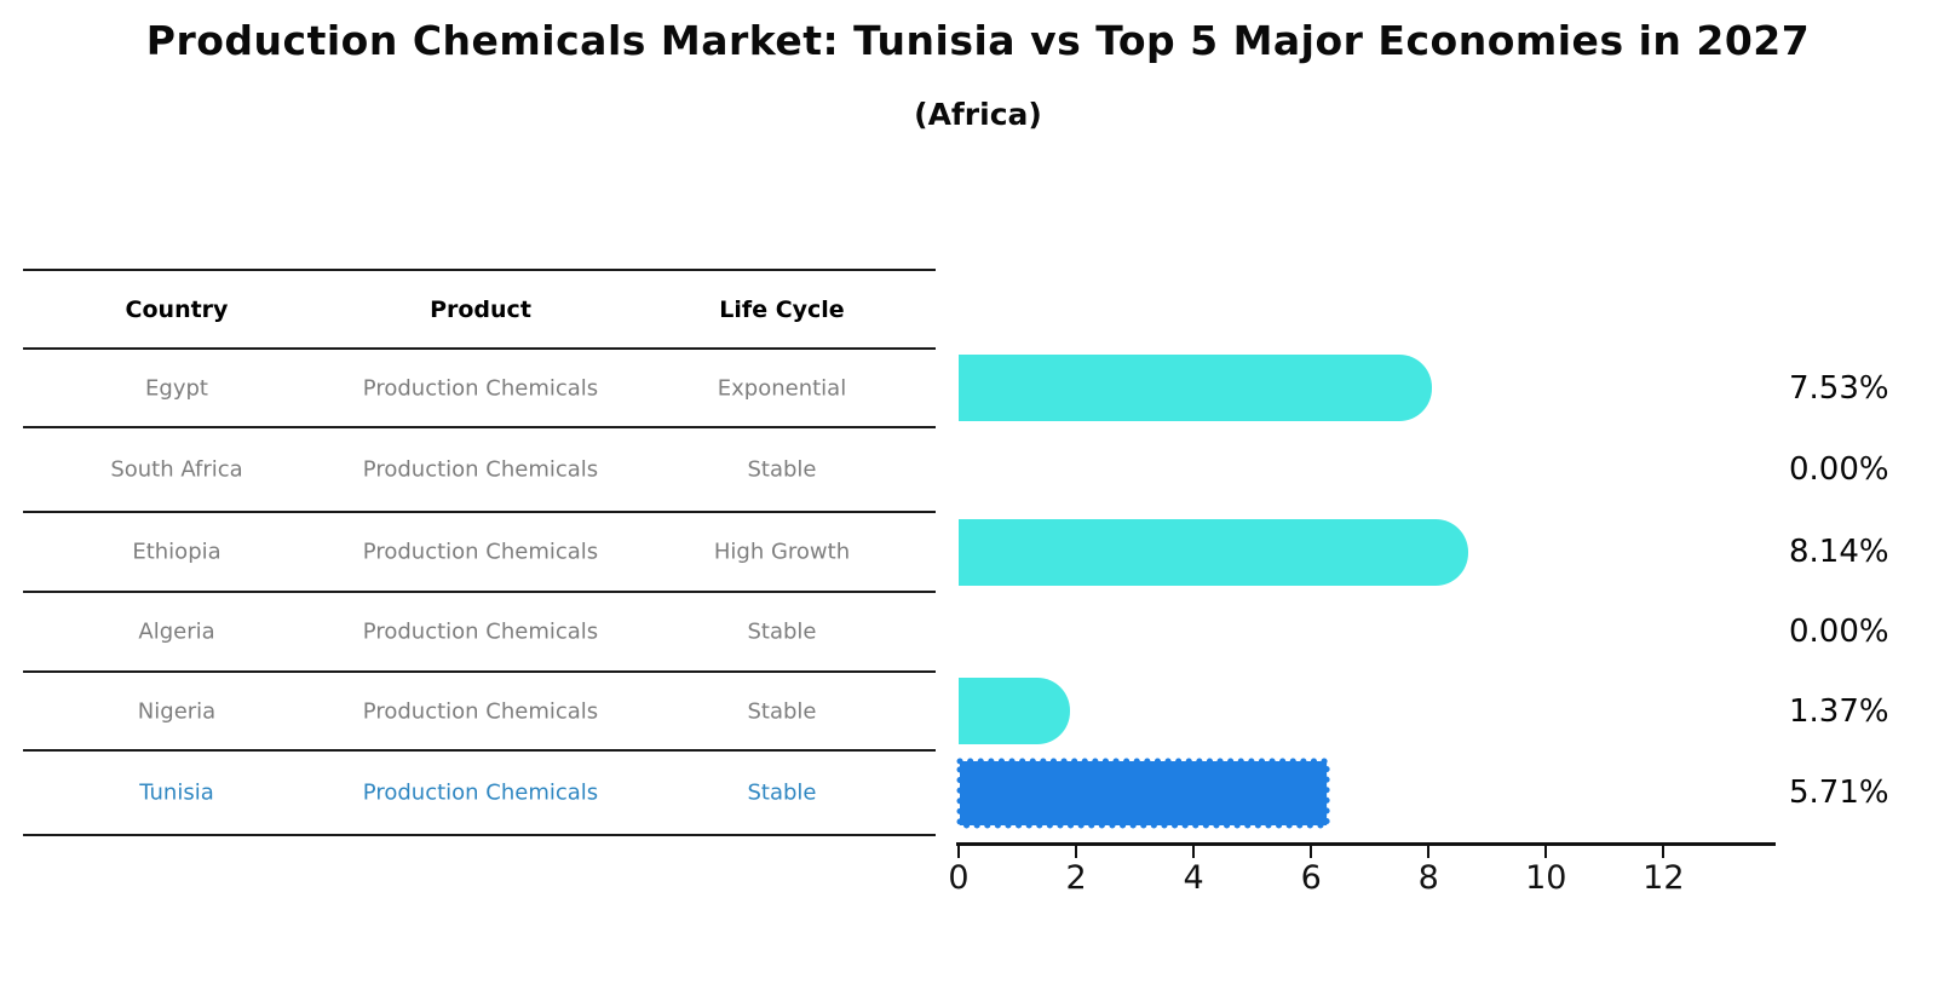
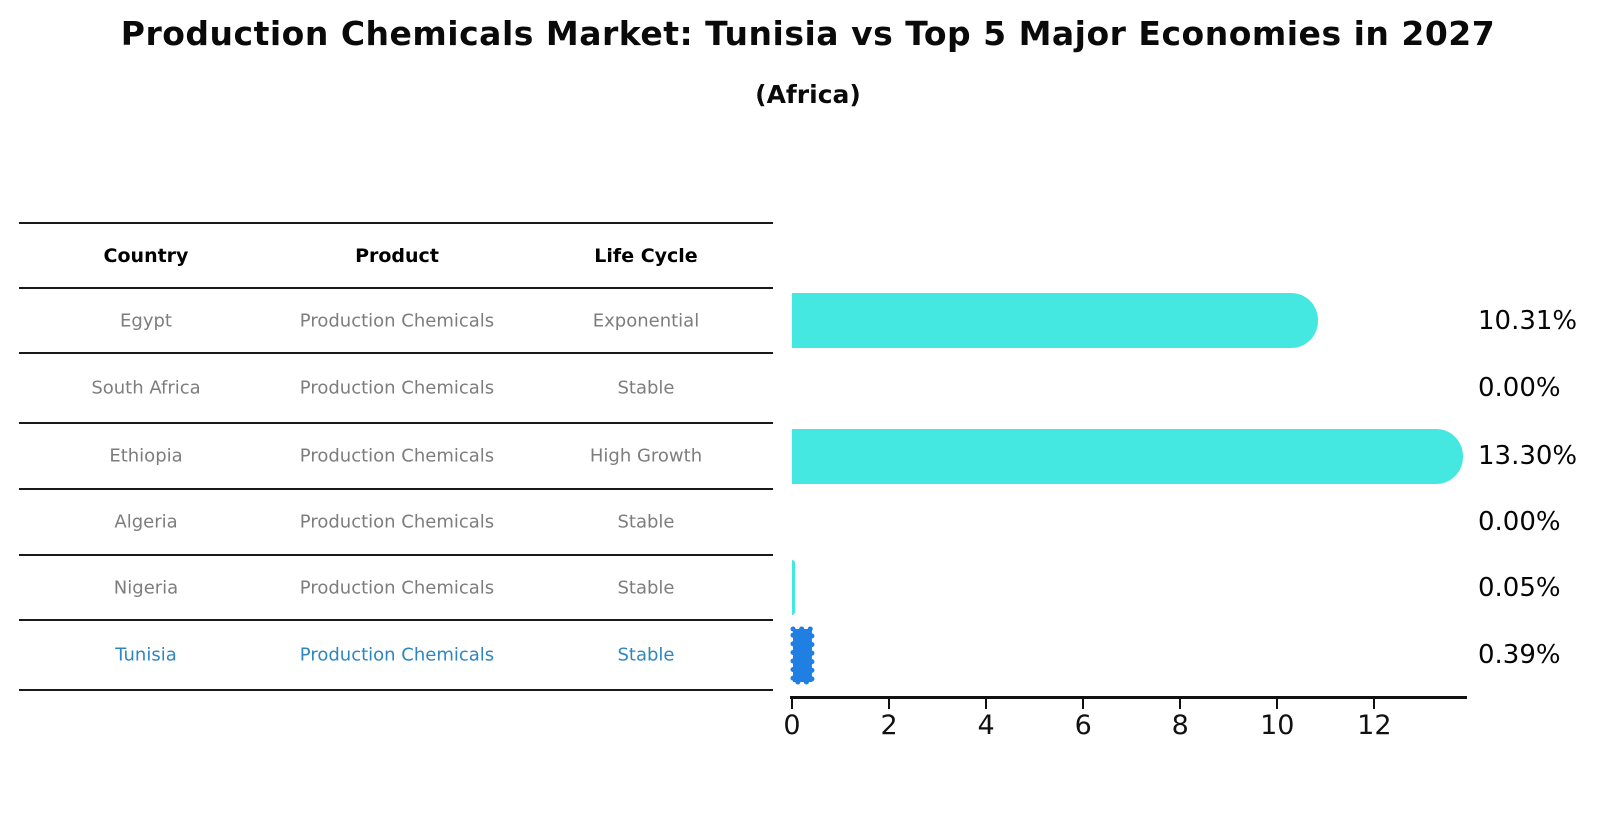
Egypt: 7.53% -> 10.31%
Ethiopia: 8.14% -> 13.30%
Nigeria: 1.37% -> 0.05%
Tunisia: 5.71% -> 0.39%
